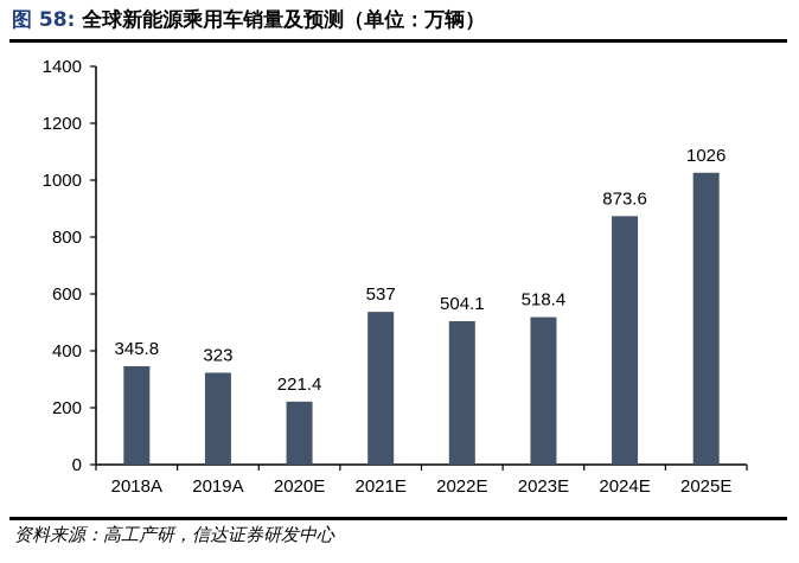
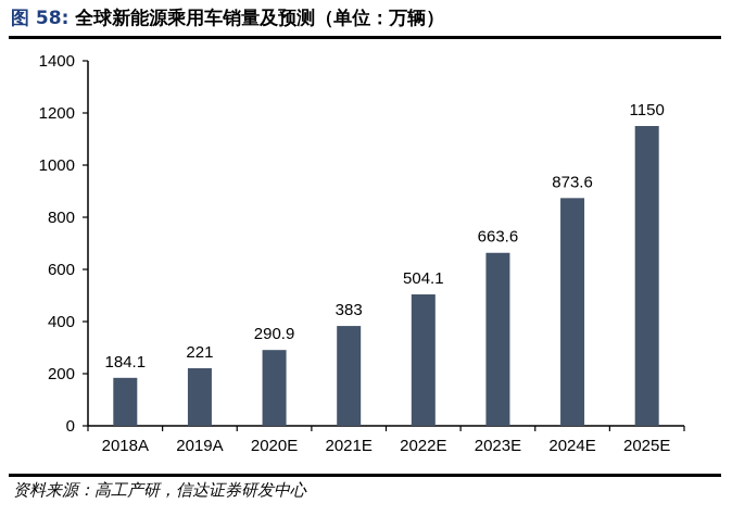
2018A: 345.8 -> 184.1
2019A: 323 -> 221
2020E: 221.4 -> 290.9
2021E: 537 -> 383
2023E: 518.4 -> 663.6
2025E: 1026 -> 1150
